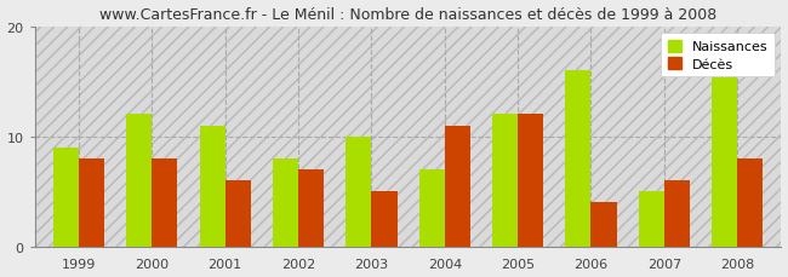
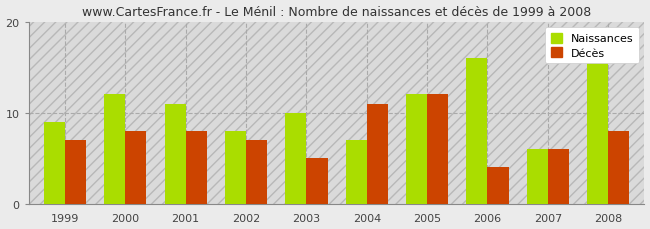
Décès/1999: 8 -> 7
Décès/2001: 6 -> 8
Naissances/2007: 5 -> 6
